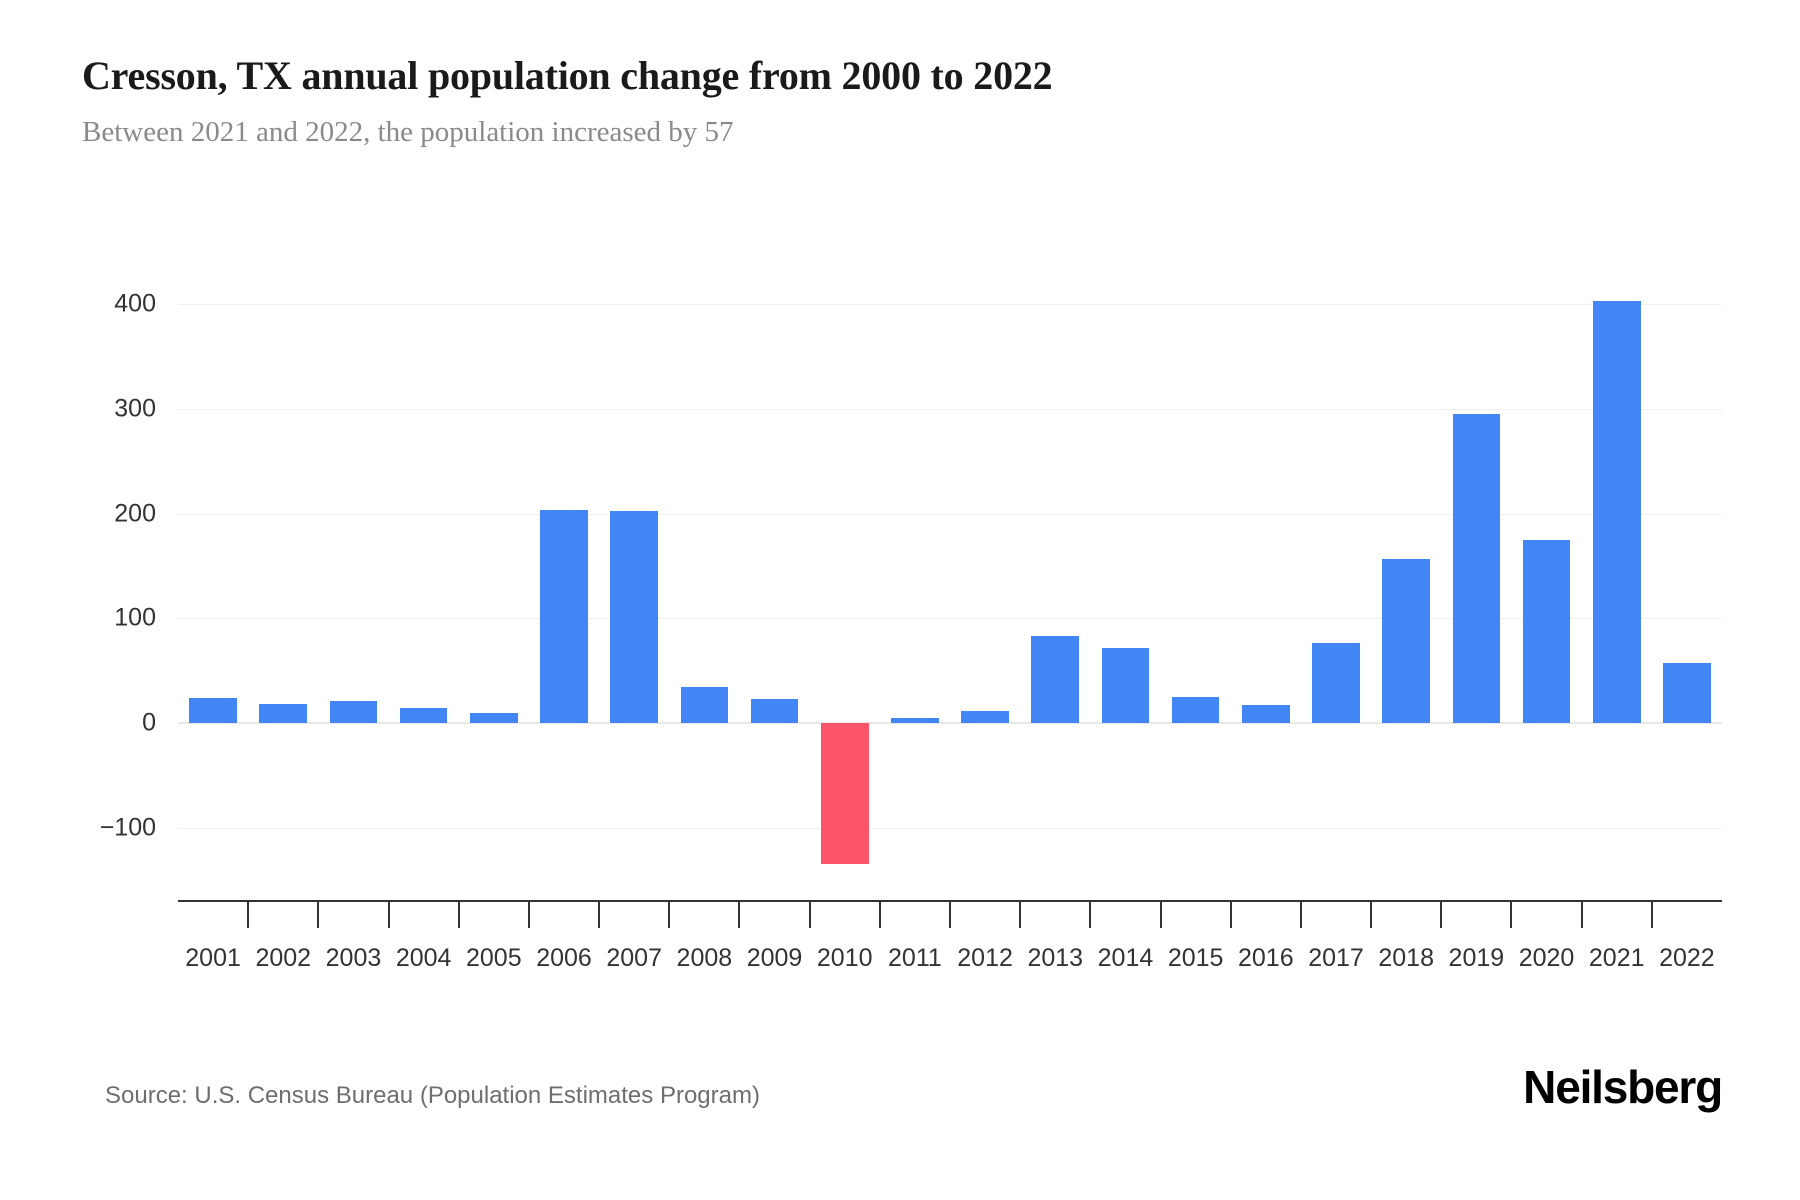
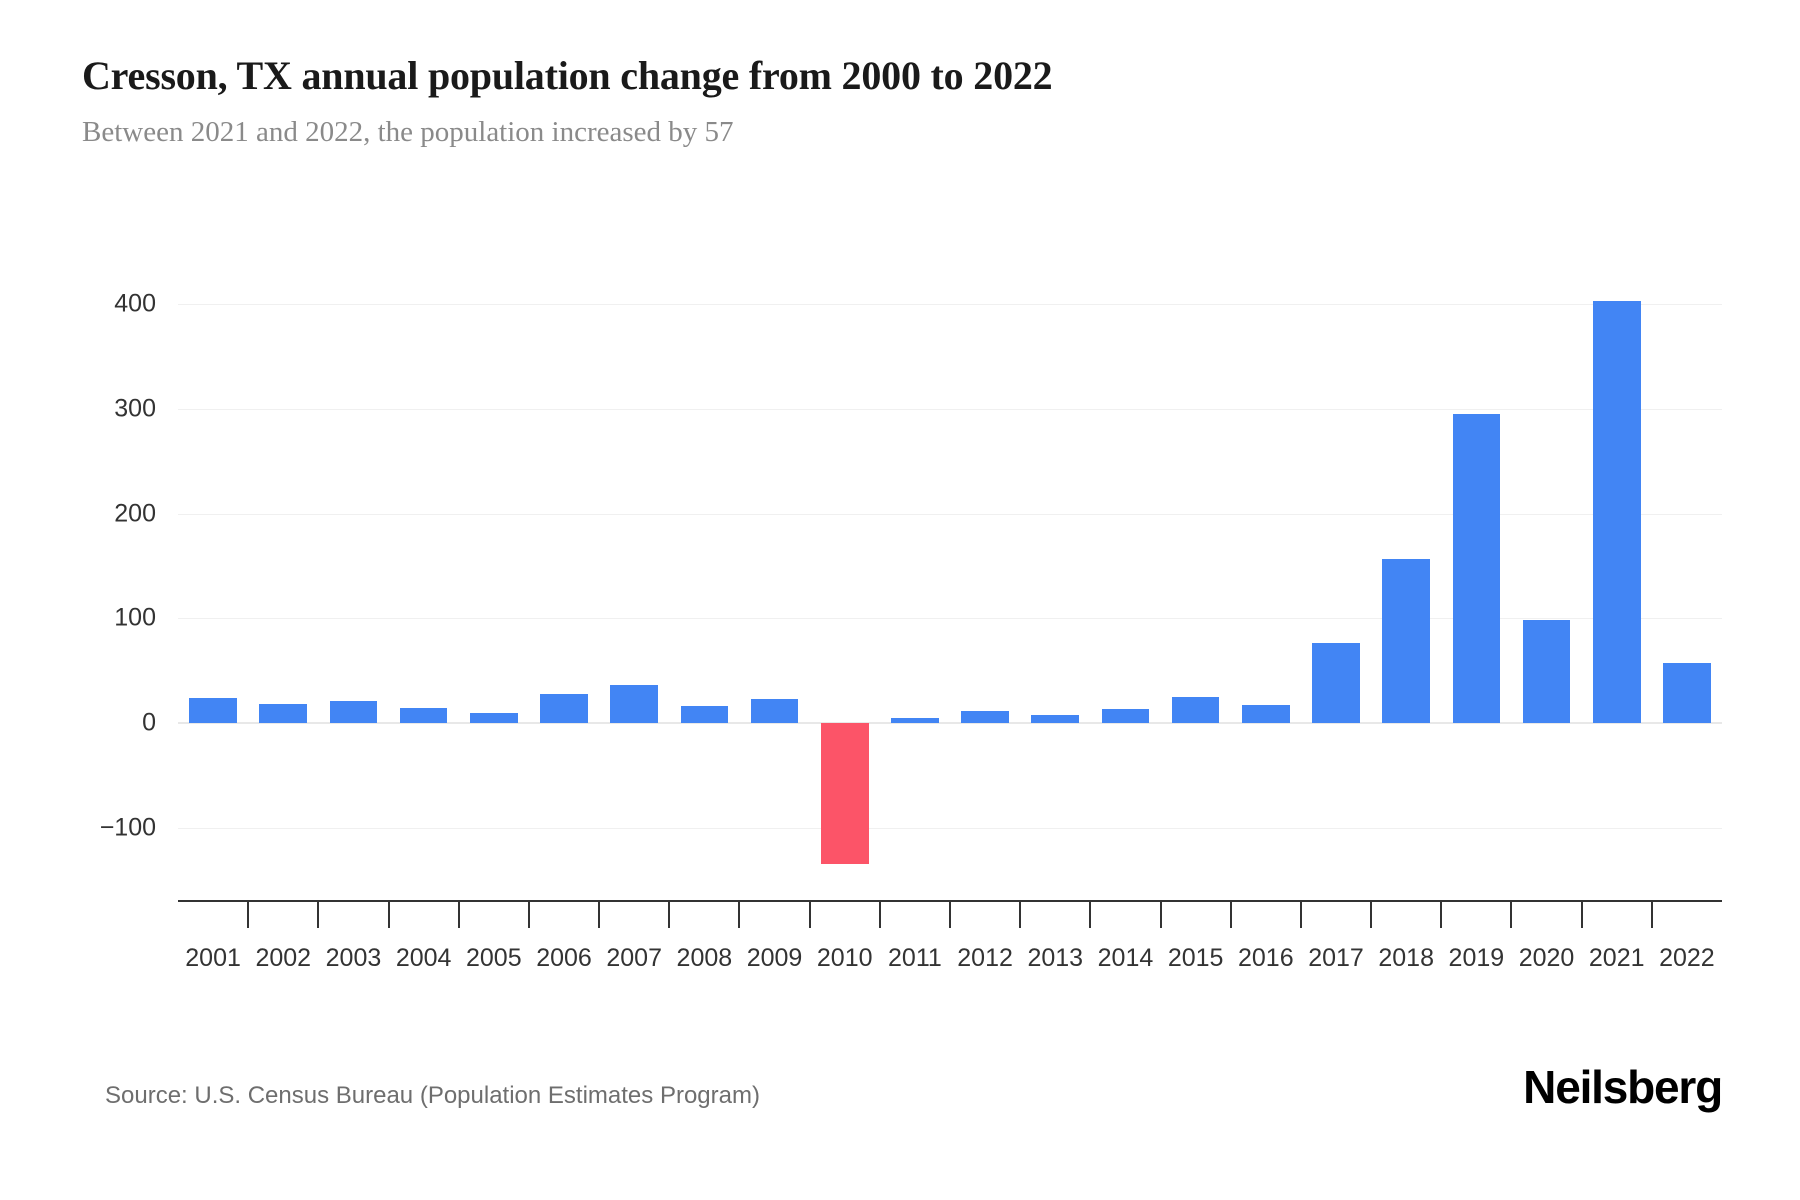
2006: 203 -> 28
2007: 202 -> 36
2008: 34 -> 16
2013: 83 -> 8
2014: 72 -> 13
2020: 175 -> 98
